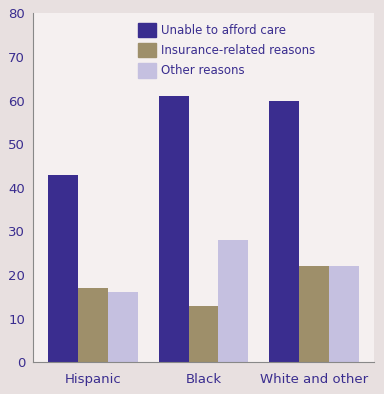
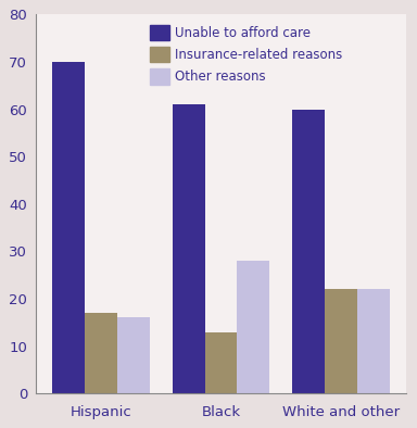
Unable to afford care/Hispanic: 43 -> 70
